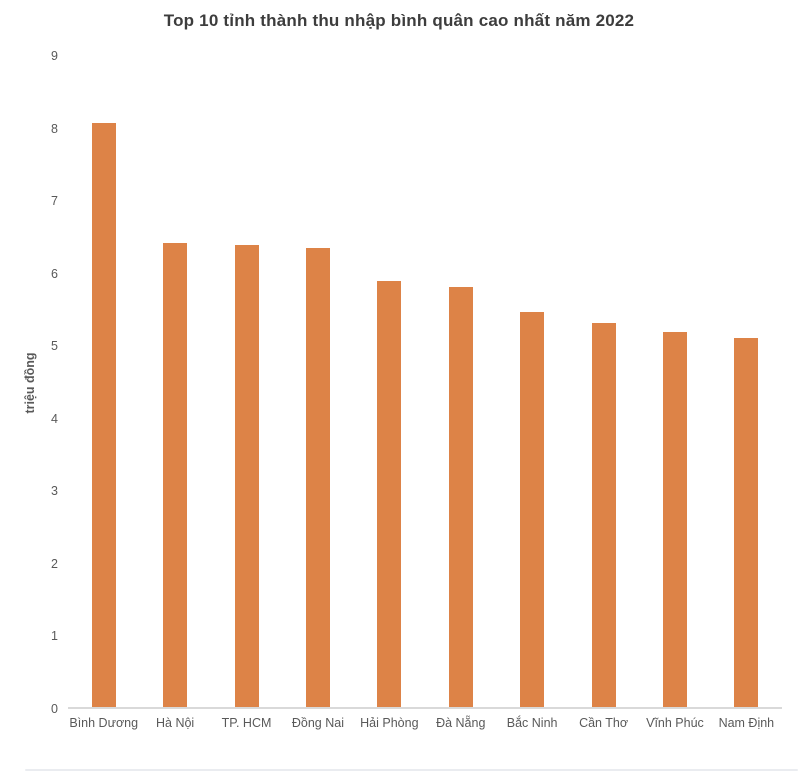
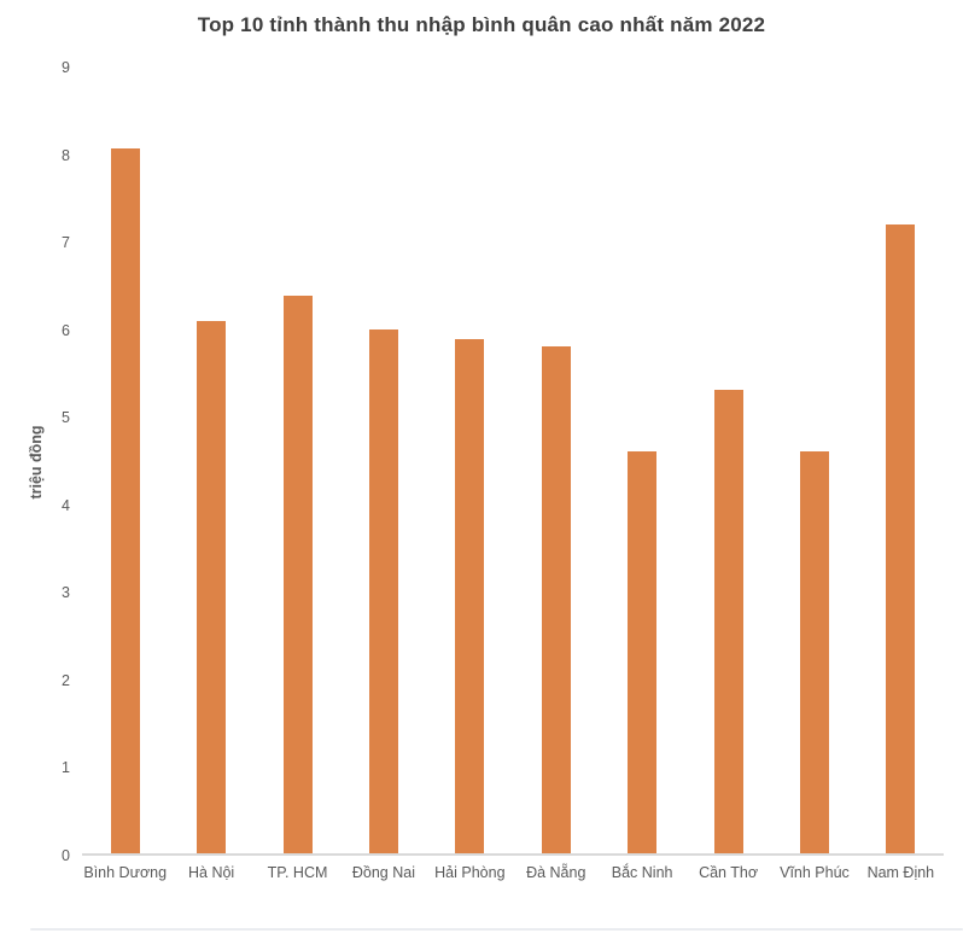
Hà Nội: 6.4 -> 6.1
Đồng Nai: 6.3 -> 6.0
Bắc Ninh: 5.5 -> 4.6
Vĩnh Phúc: 5.2 -> 4.6
Nam Định: 5.1 -> 7.2
